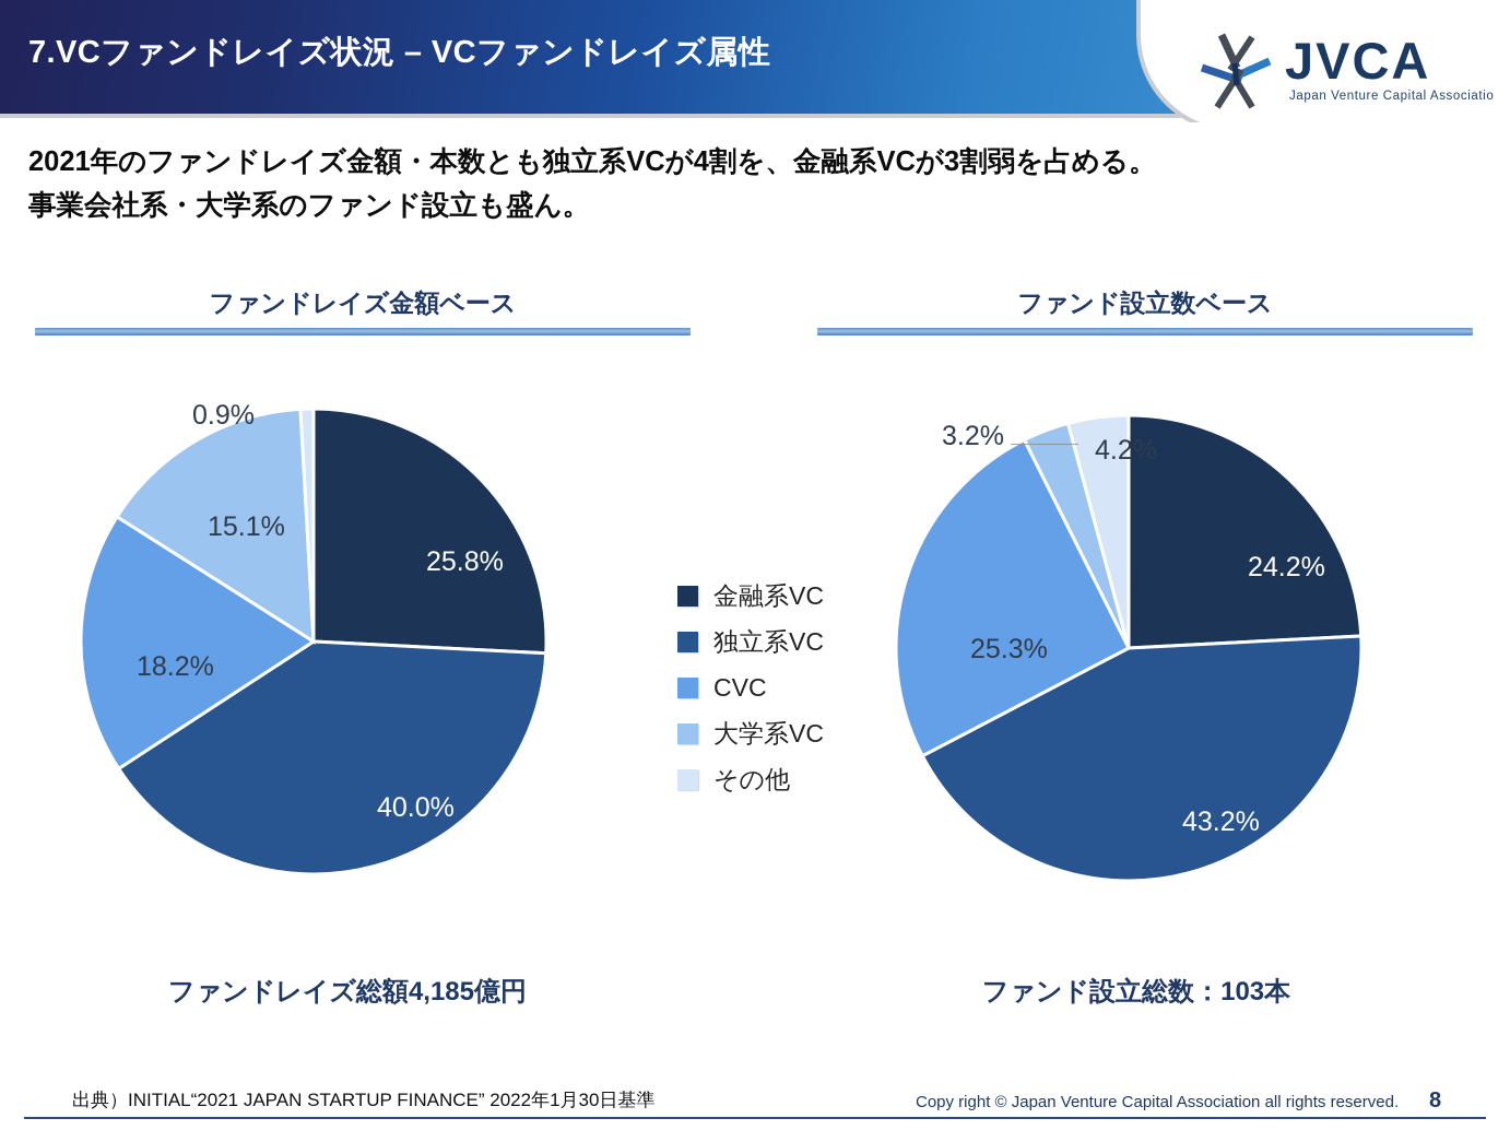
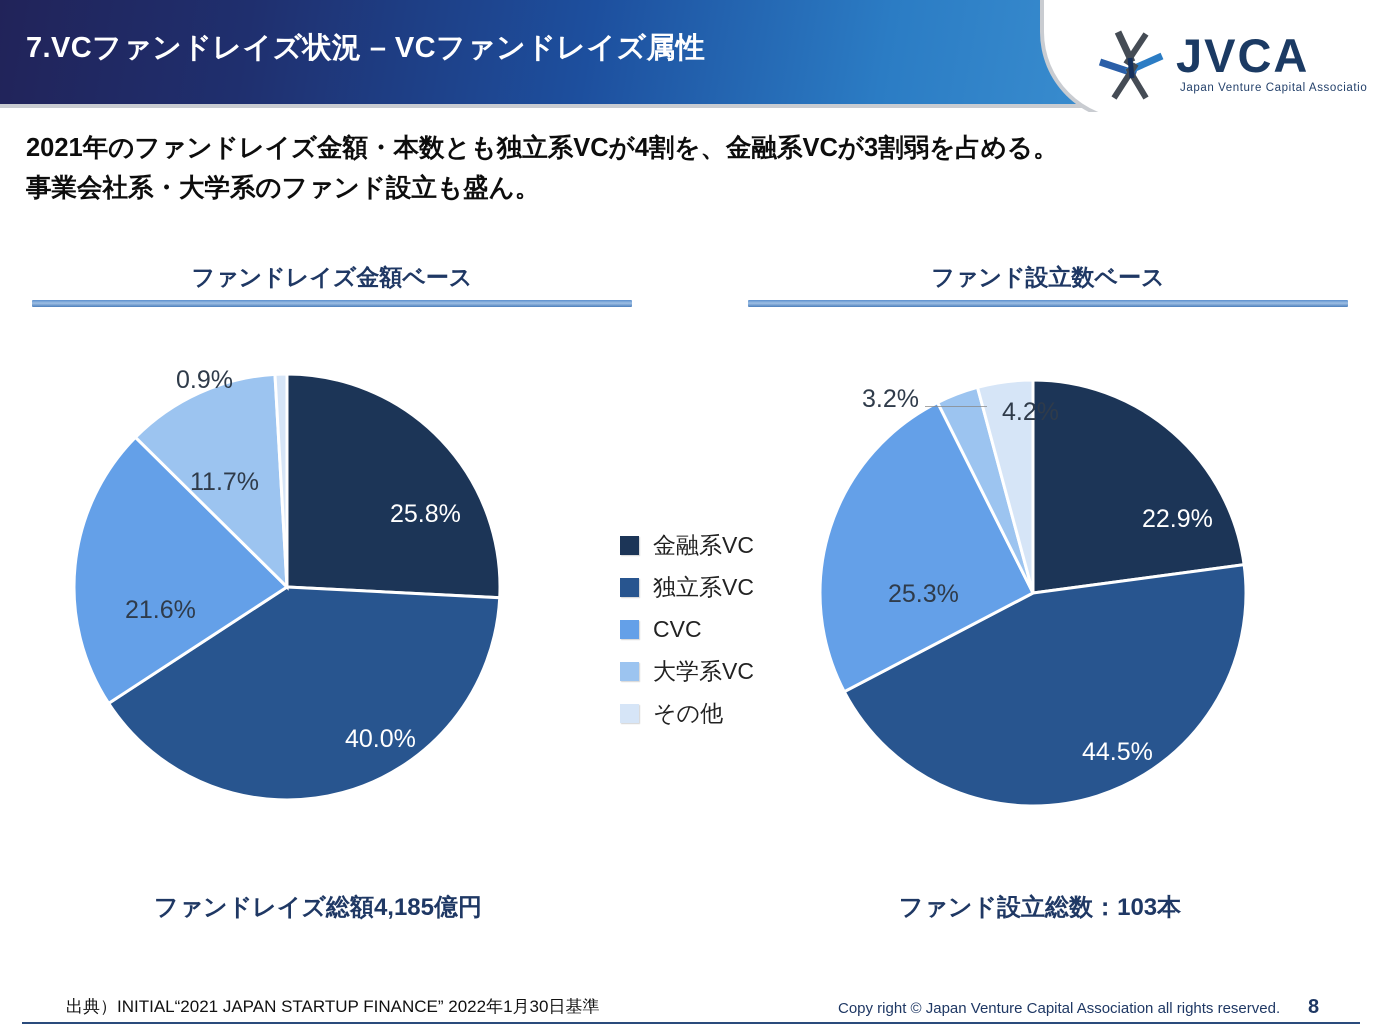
ファンドレイズ金額ベース/CVC: 18.2% -> 21.6%
ファンドレイズ金額ベース/大学系VC: 15.1% -> 11.7%
ファンド設立数ベース/金融系VC: 24.2% -> 22.9%
ファンド設立数ベース/独立系VC: 43.2% -> 44.5%
